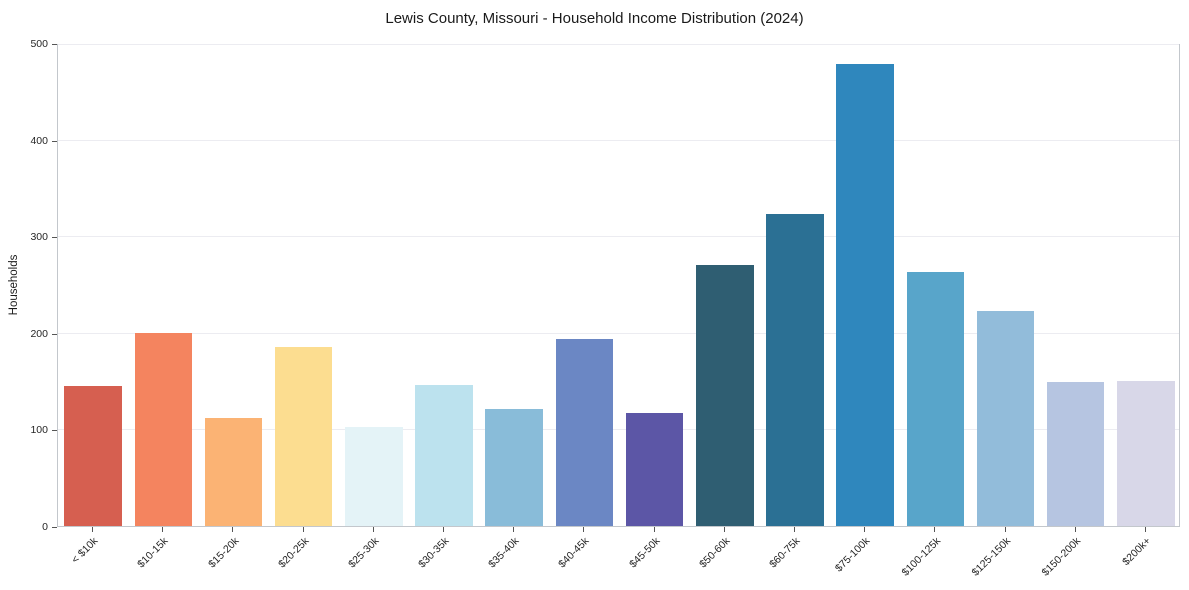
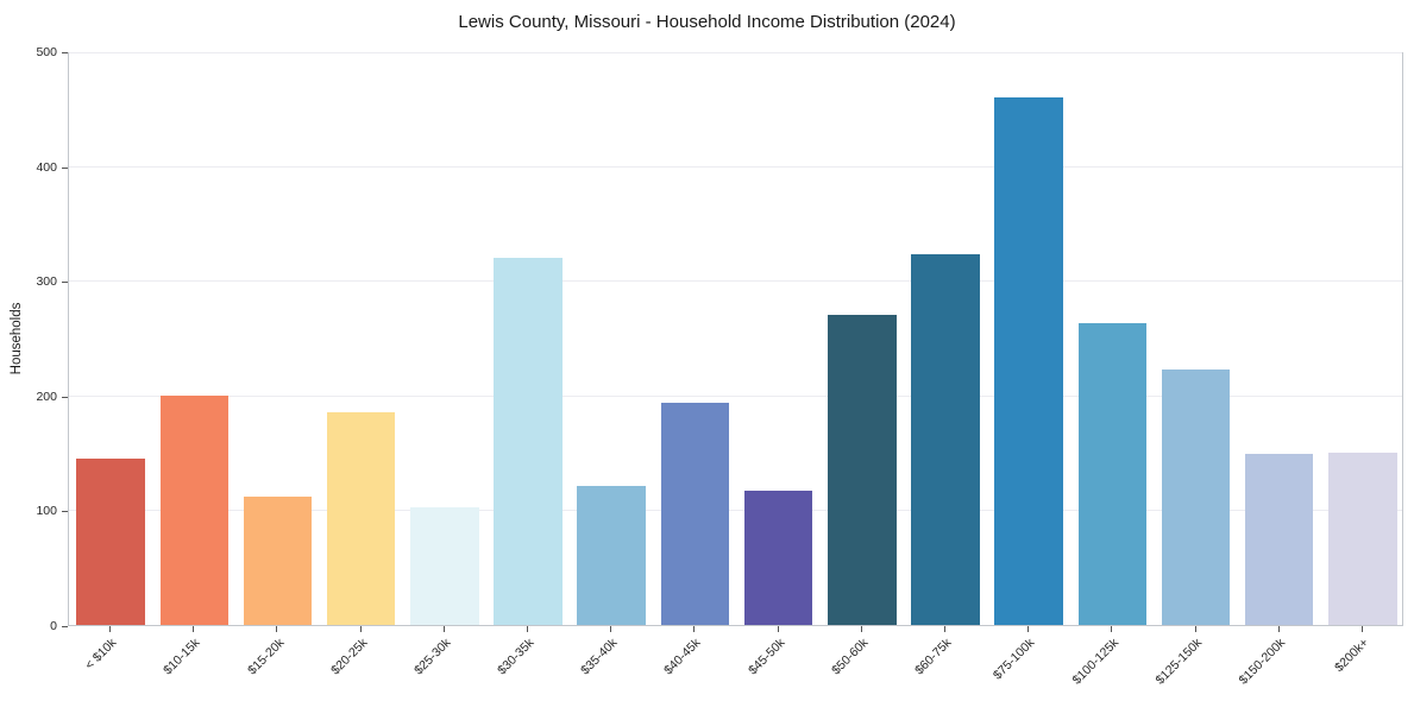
$30-35k: 150 -> 320
$75-100k: 480 -> 460
